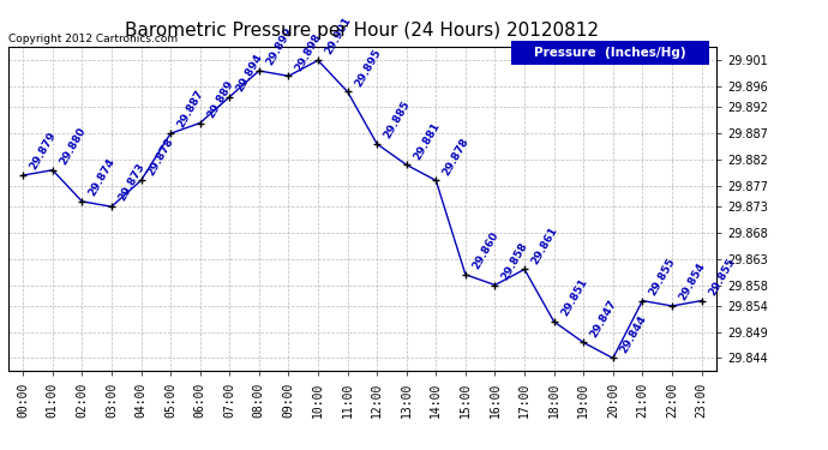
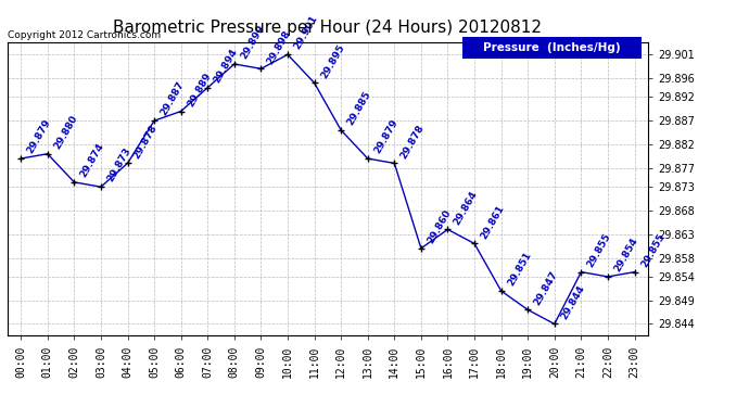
13:00: 29.881 -> 29.879
16:00: 29.858 -> 29.864
